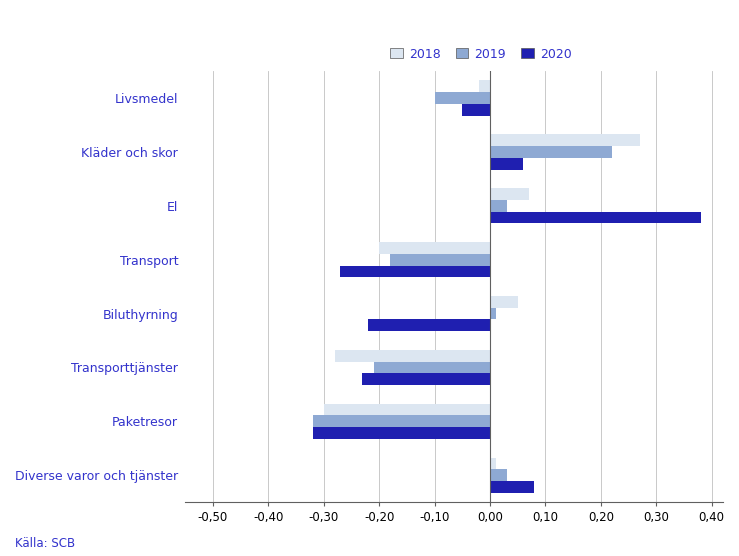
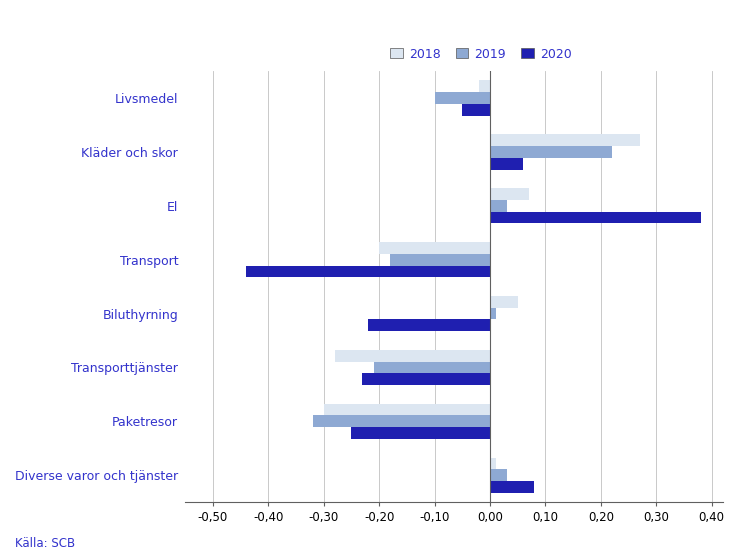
2020/Transport: -0,27 -> -0,44
2020/Paketresor: -0,32 -> -0,25
